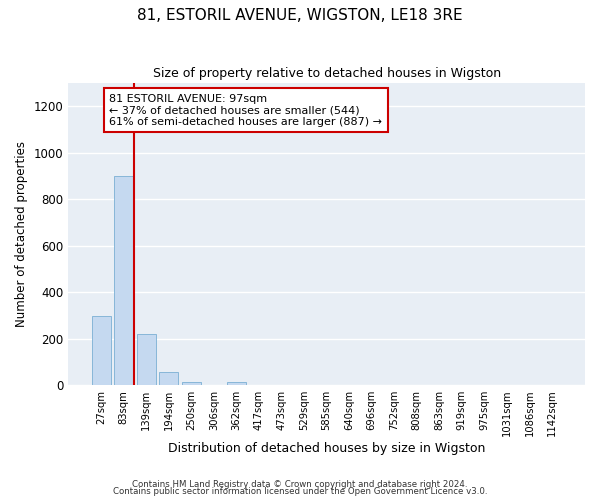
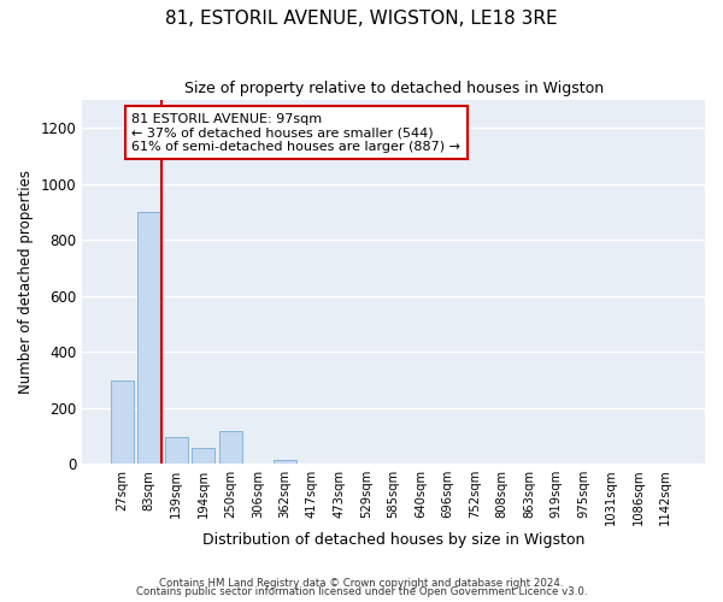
139sqm: 220 -> 95
250sqm: 12 -> 115
